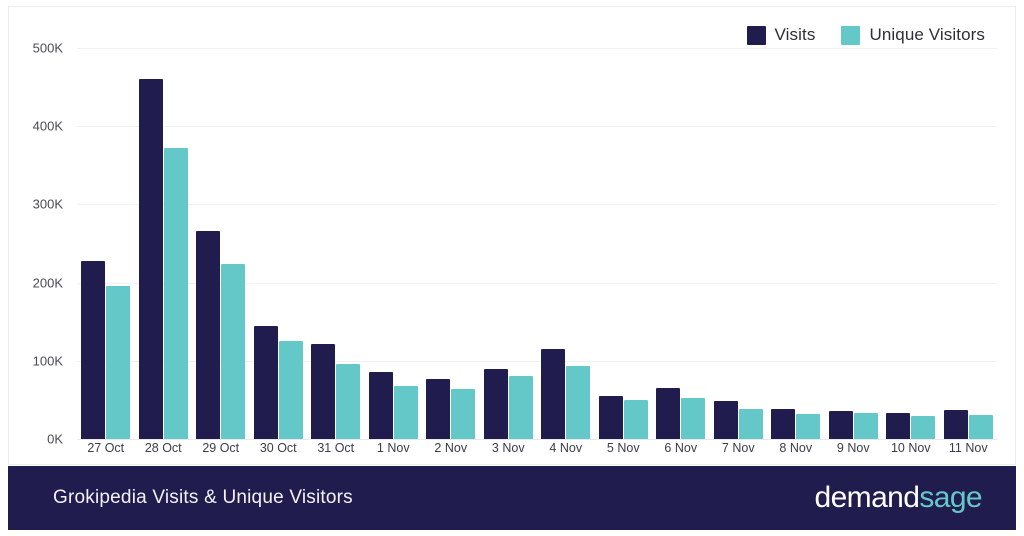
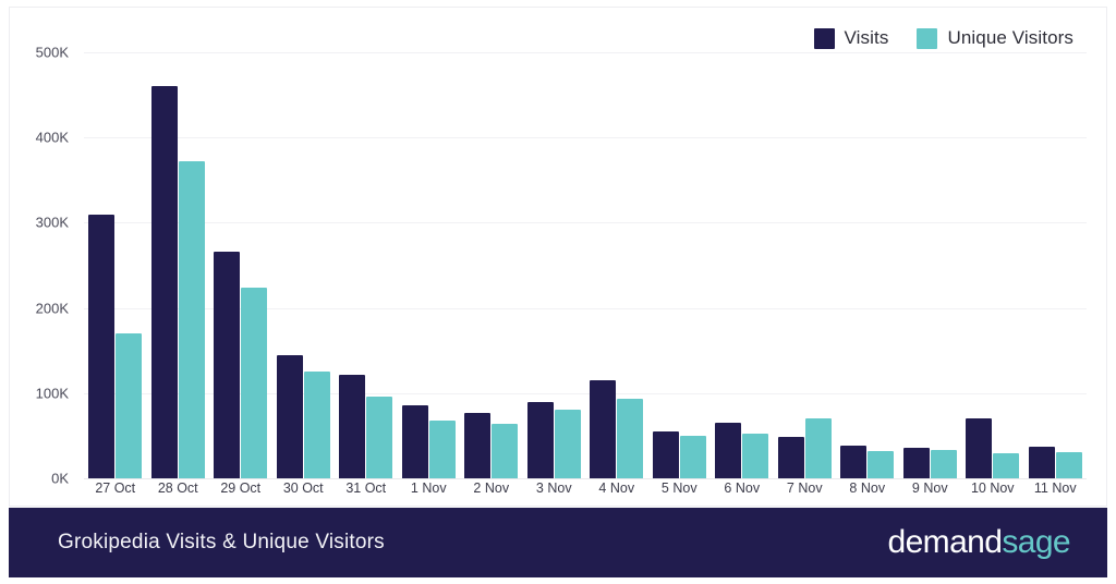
Visits/27 Oct: 230K -> 310K
Unique Visitors/27 Oct: 200K -> 170K
Unique Visitors/7 Nov: 40K -> 70K
Visits/10 Nov: 30K -> 70K
